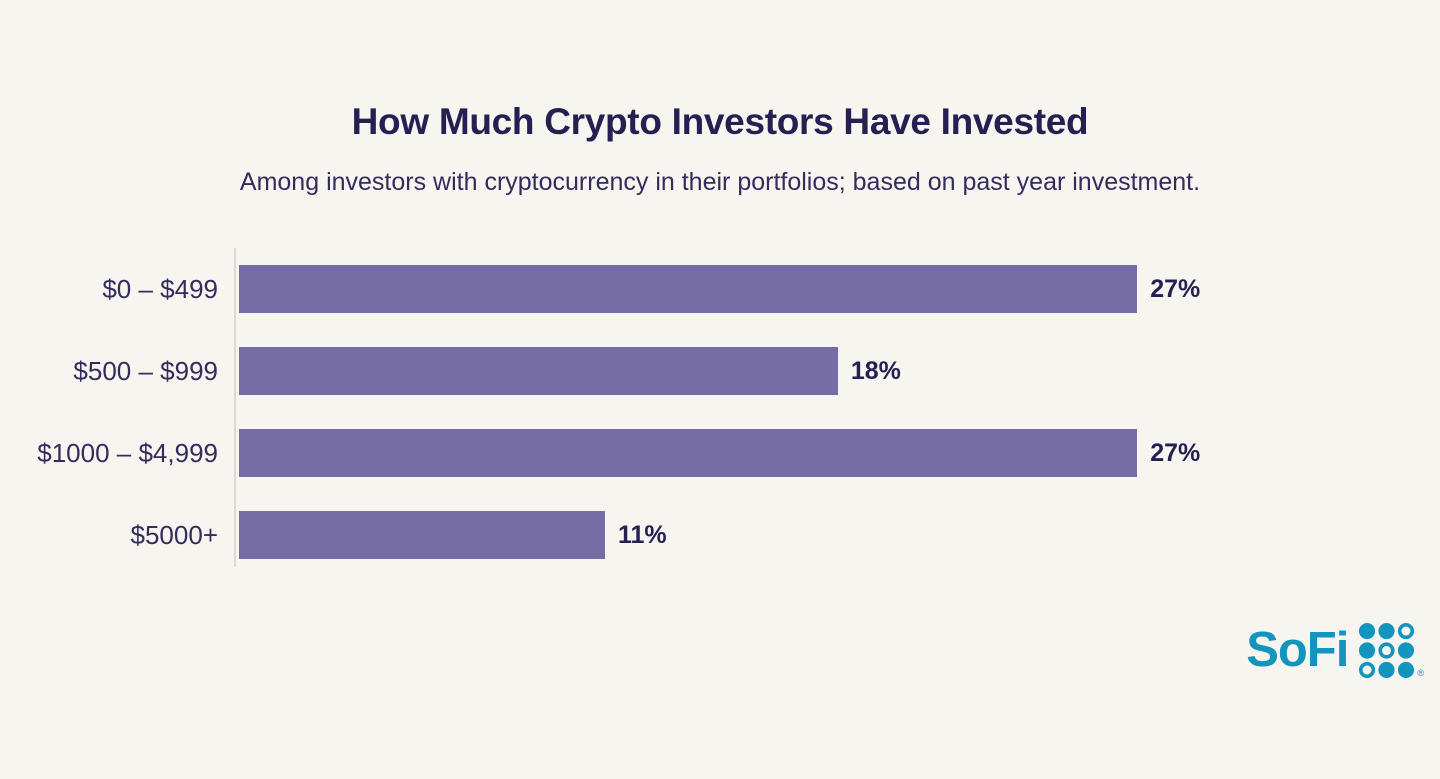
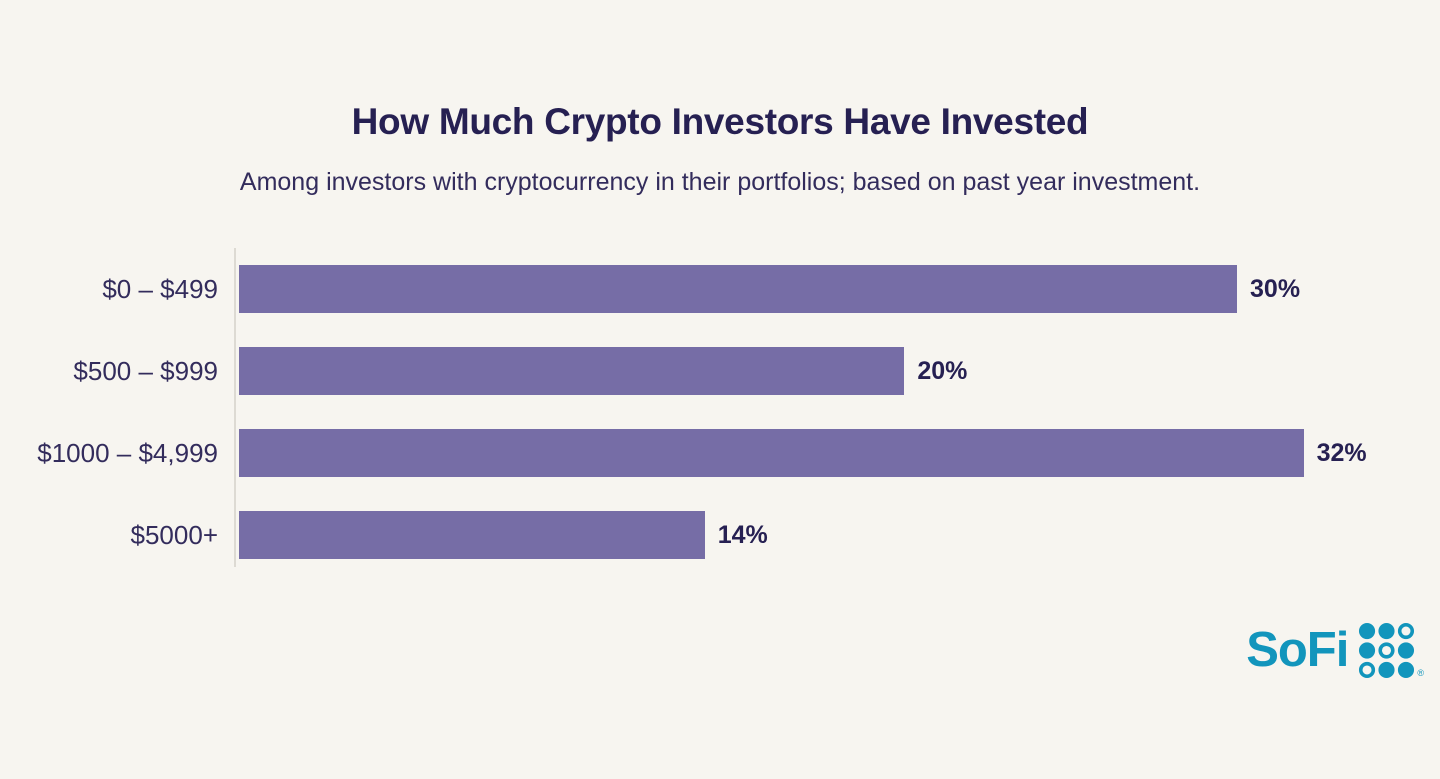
$0 – $499: 27% -> 30%
$500 – $999: 18% -> 20%
$1000 – $4,999: 27% -> 32%
$5000+: 11% -> 14%
